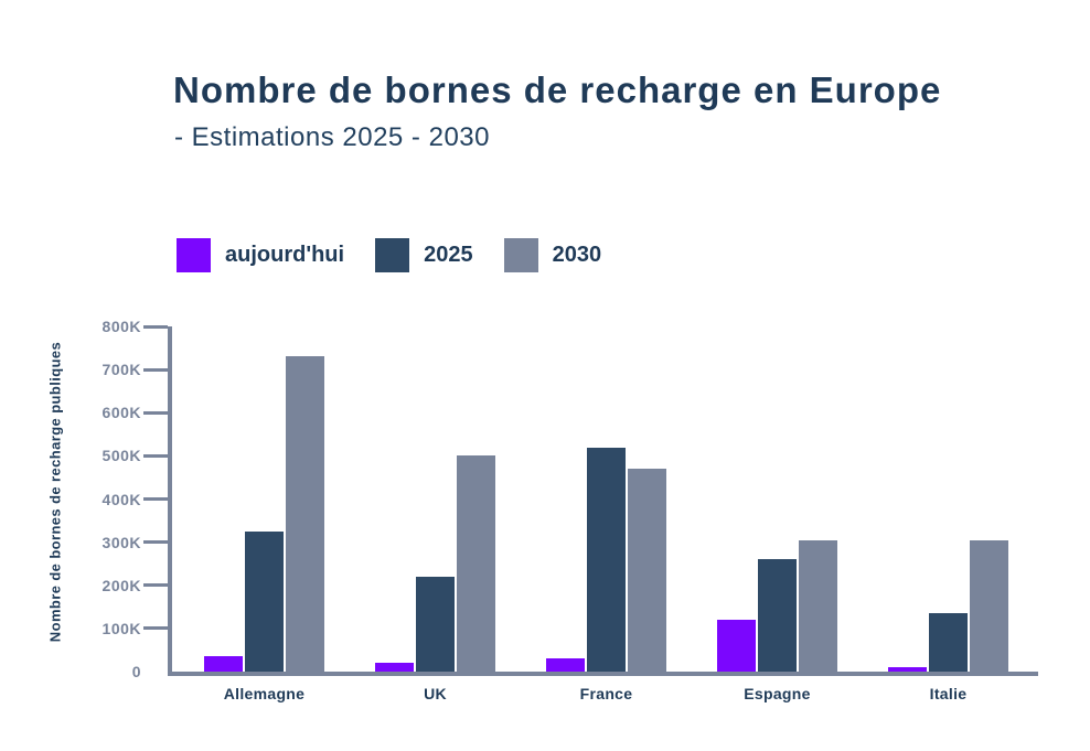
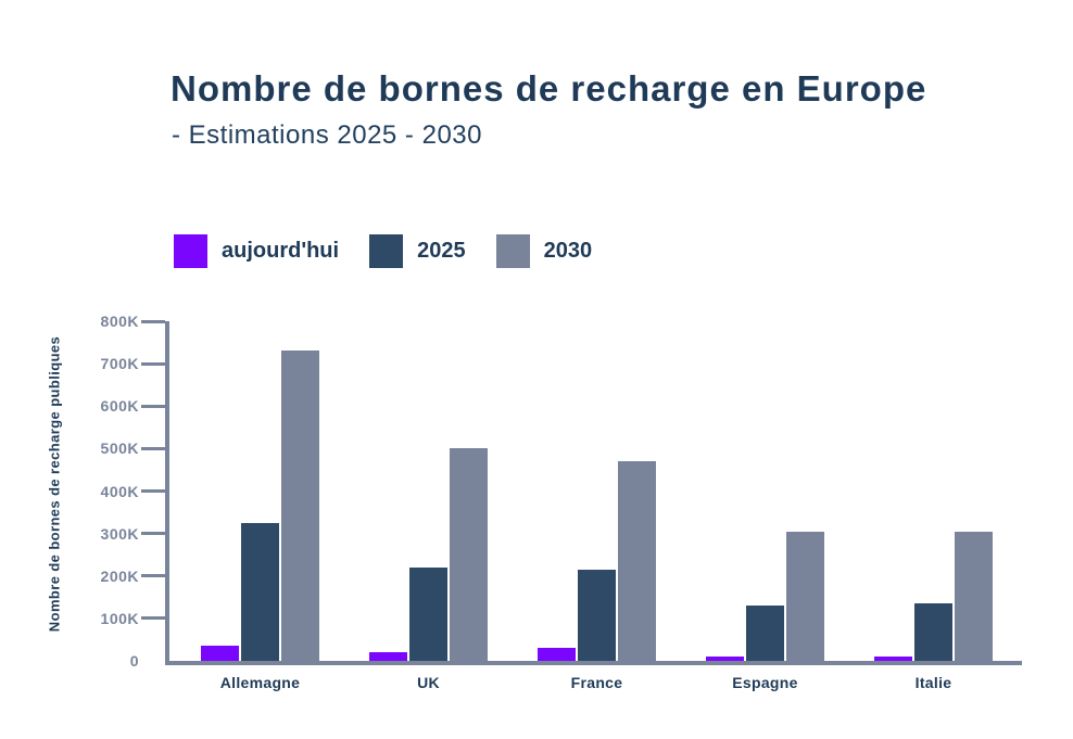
2025/France: 520K -> 220K
aujourd'hui/Espagne: 120K -> 10K
2025/Espagne: 260K -> 130K
